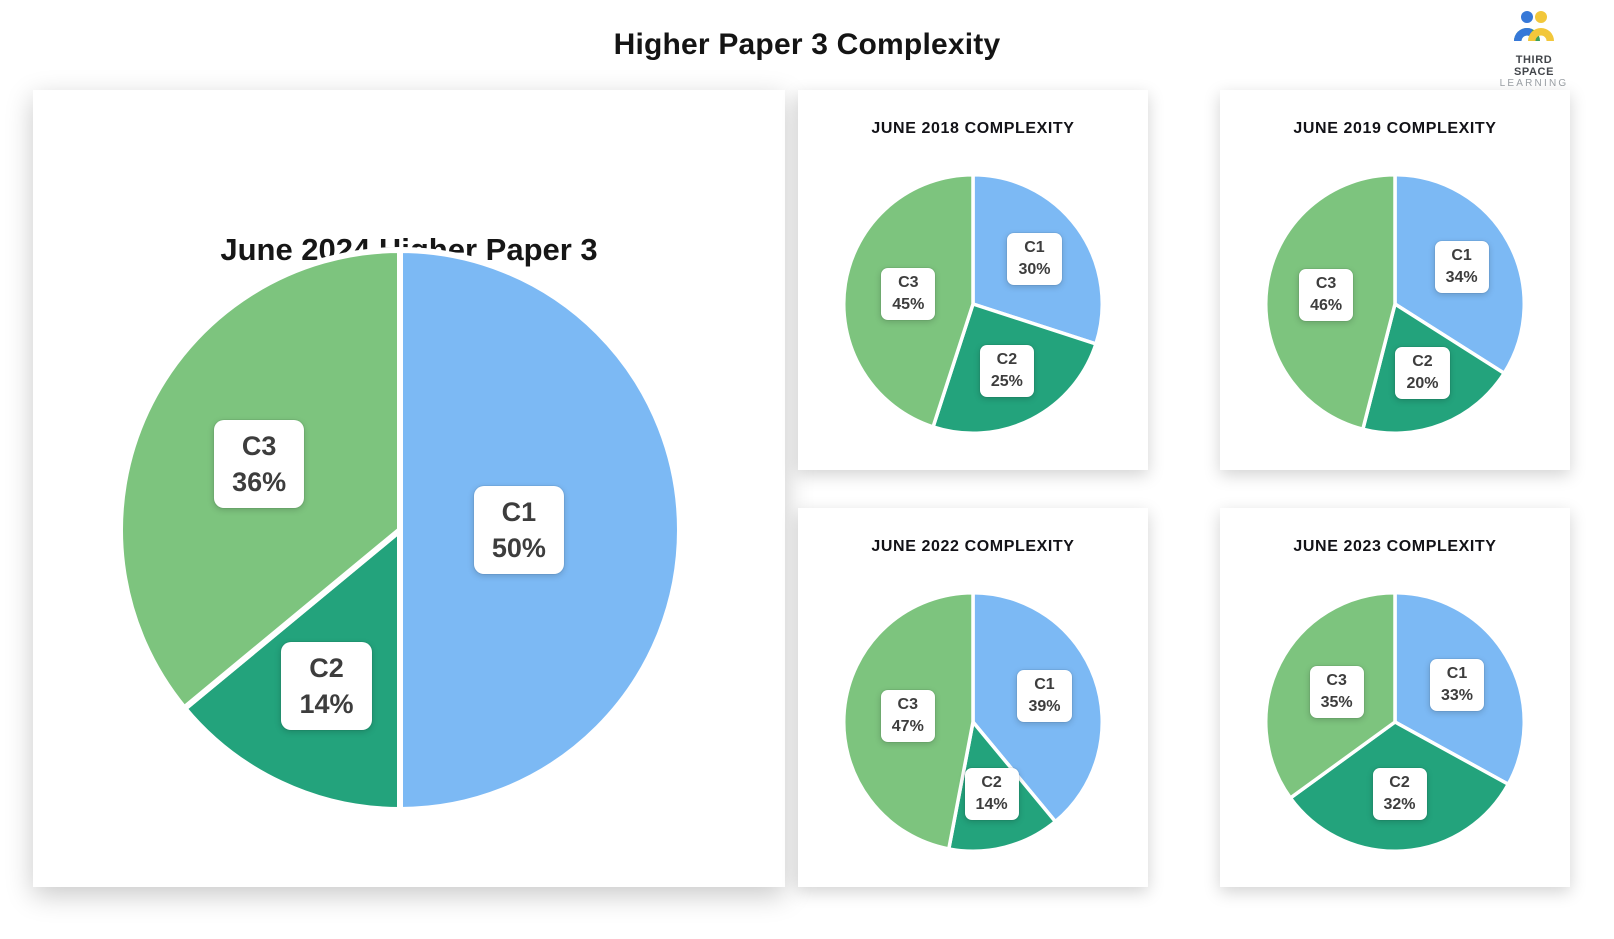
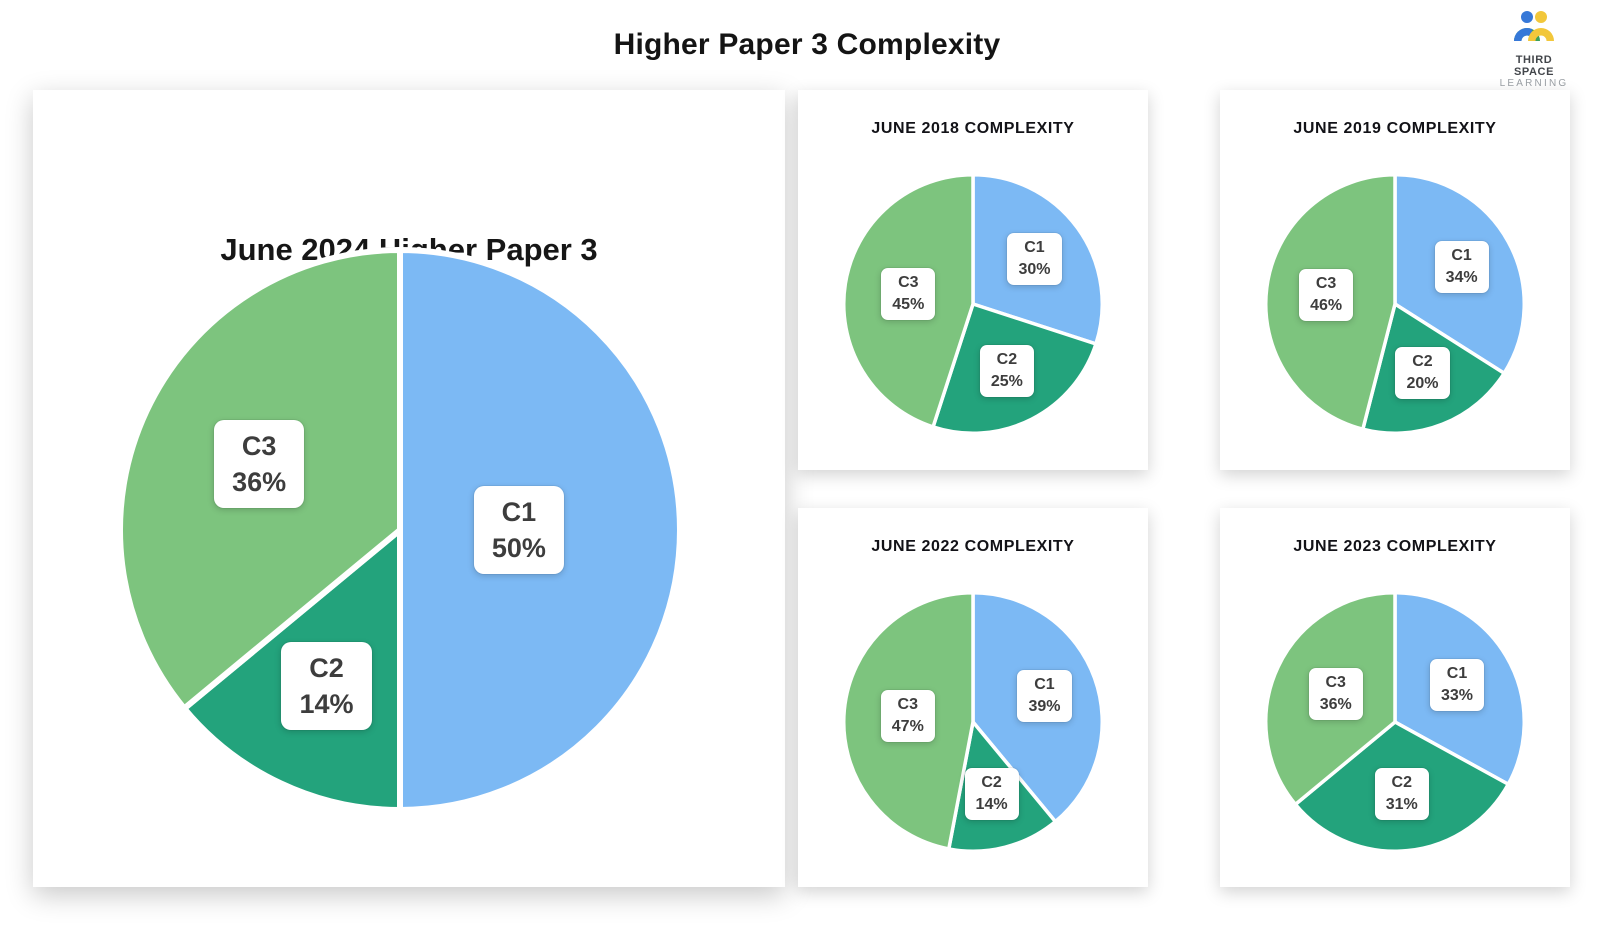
JUNE 2023 COMPLEXITY/C2: 32% -> 31%
JUNE 2023 COMPLEXITY/C3: 35% -> 36%
